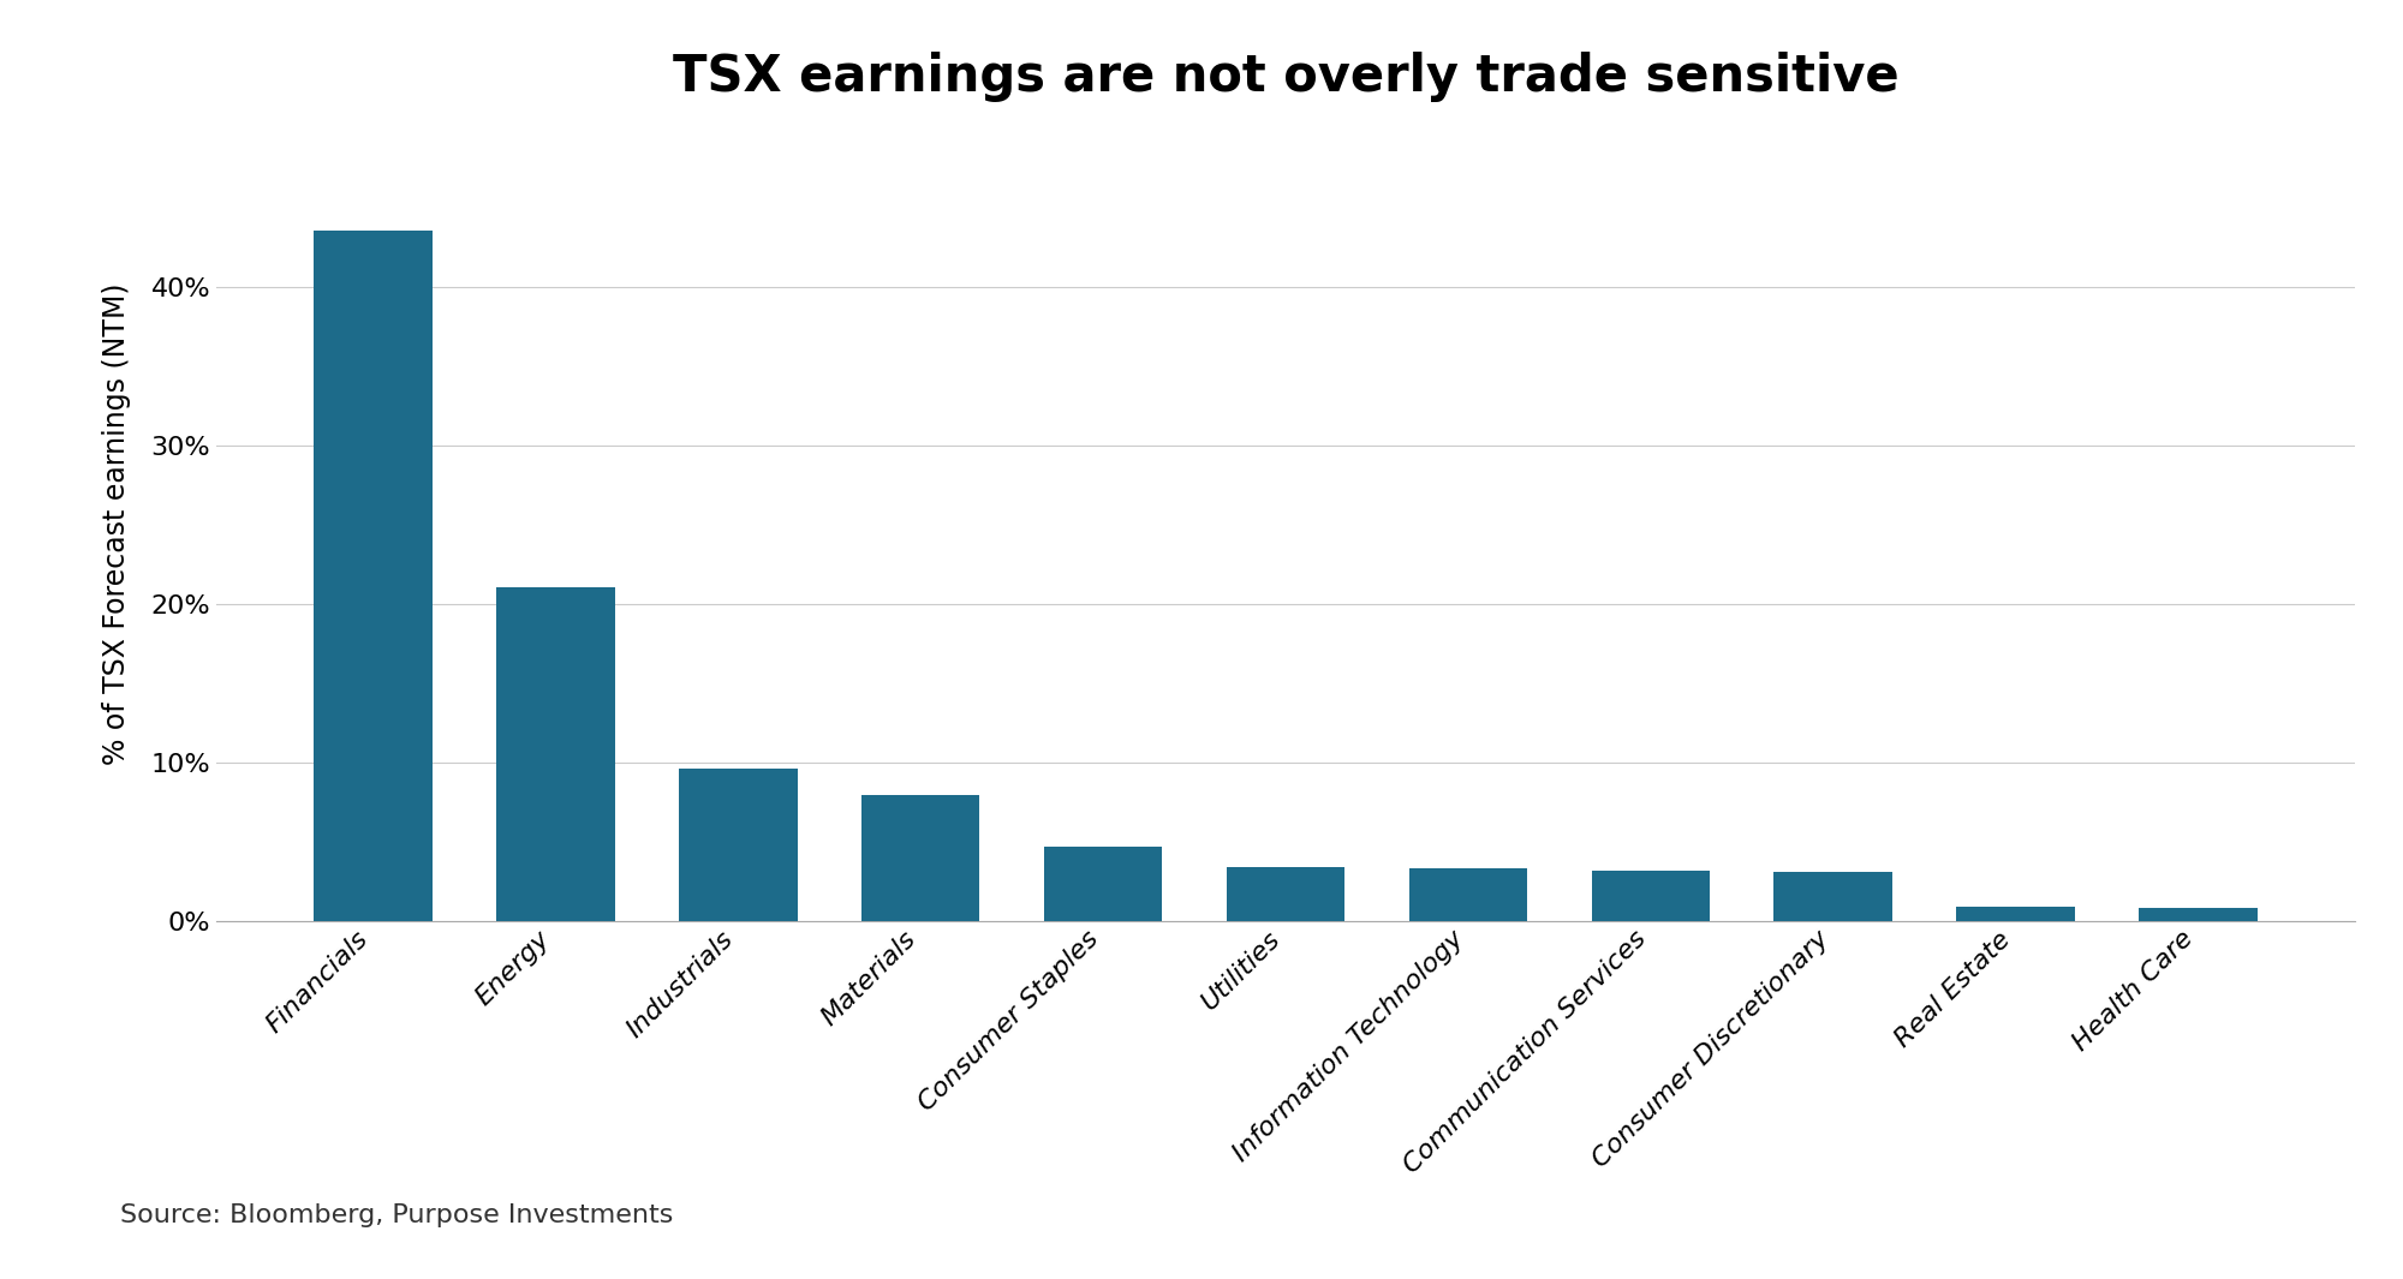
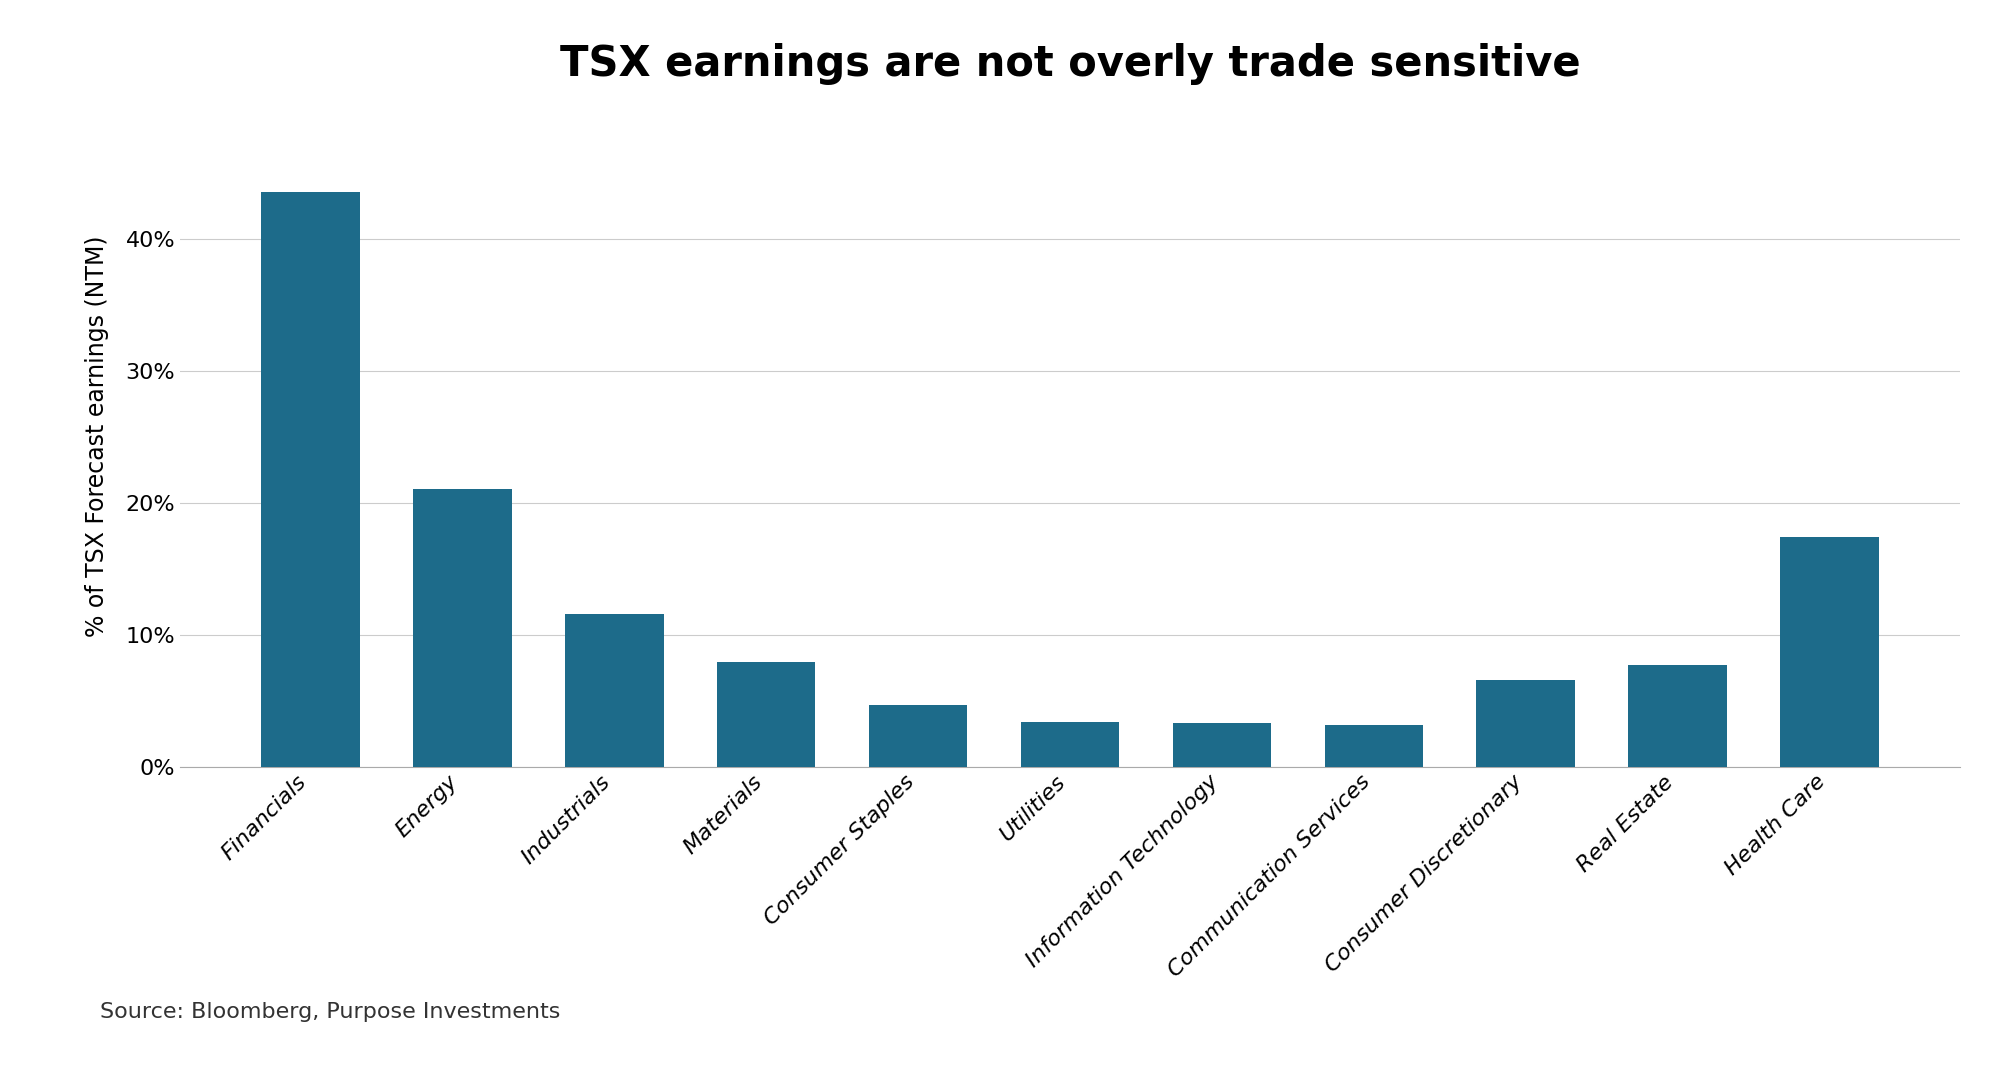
Industrials: 9.6% -> 11.6%
Consumer Discretionary: 3.1% -> 6.6%
Real Estate: 0.9% -> 7.7%
Health Care: 0.8% -> 17.4%
